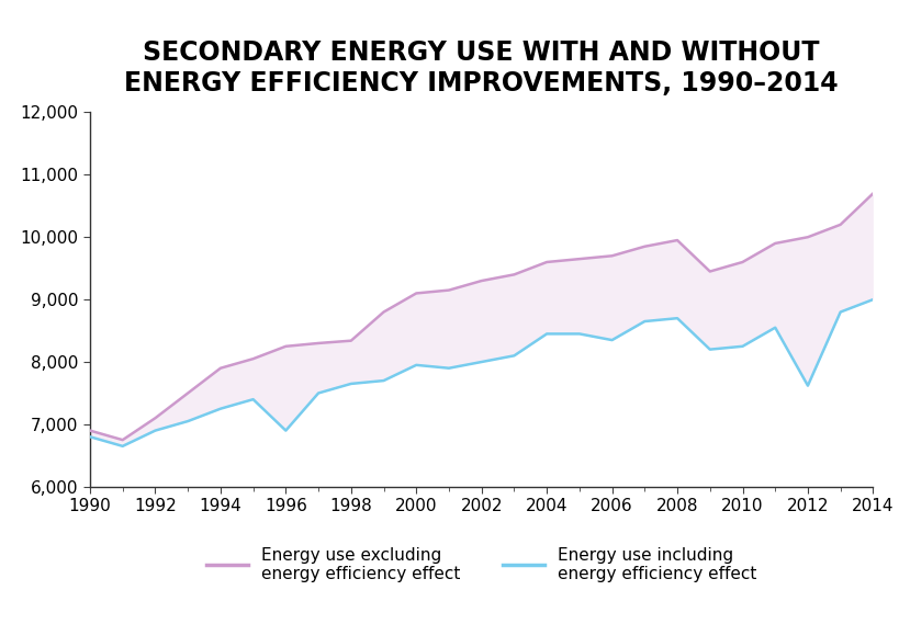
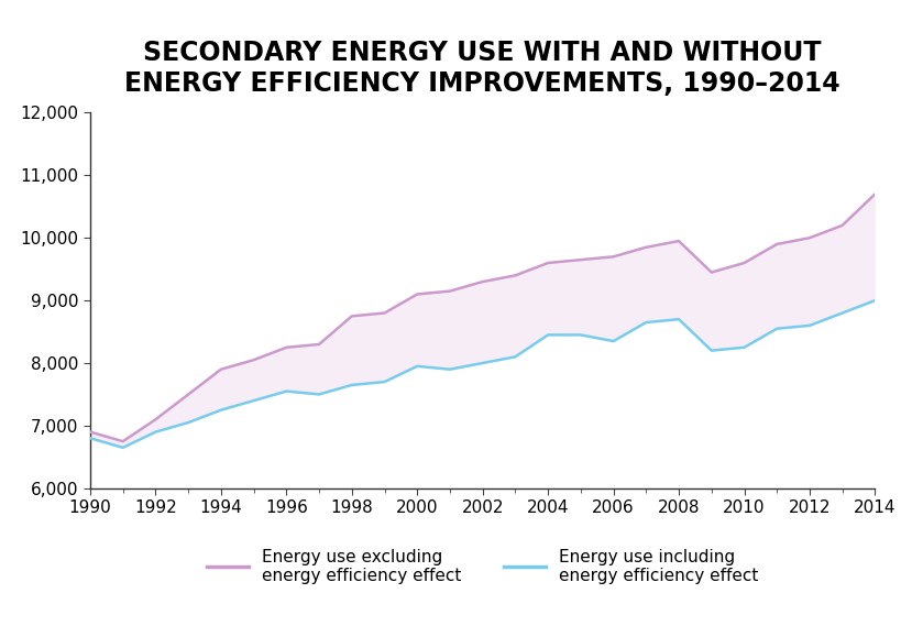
Energy use including energy efficiency effect/1996: 6,900 -> 7,550
Energy use excluding energy efficiency effect/1998: 8,340 -> 8,750
Energy use including energy efficiency effect/2012: 7,620 -> 8,600
